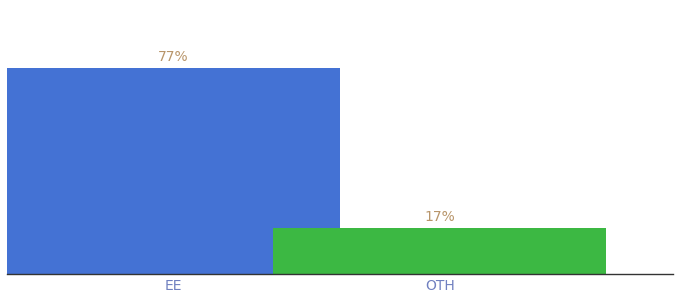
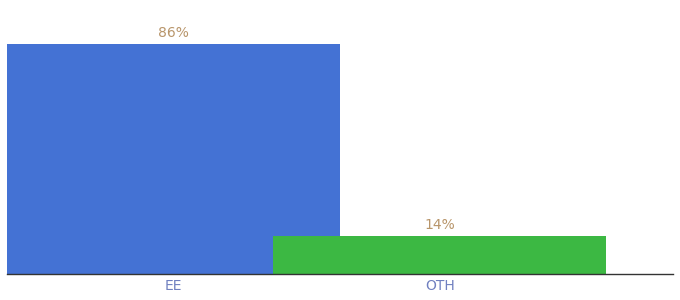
EE: 77% -> 86%
OTH: 17% -> 14%
